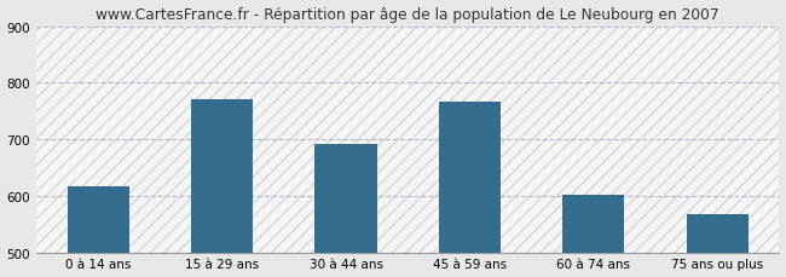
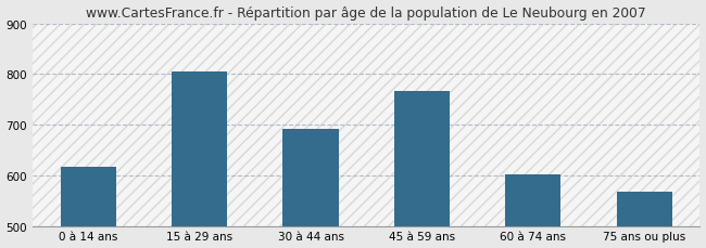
15 à 29 ans: 770 -> 805
